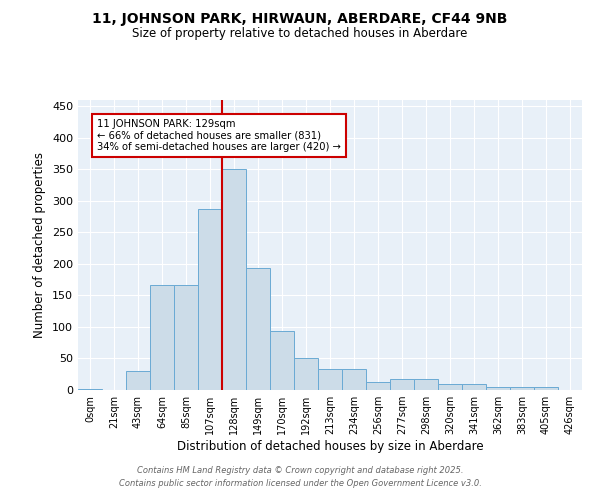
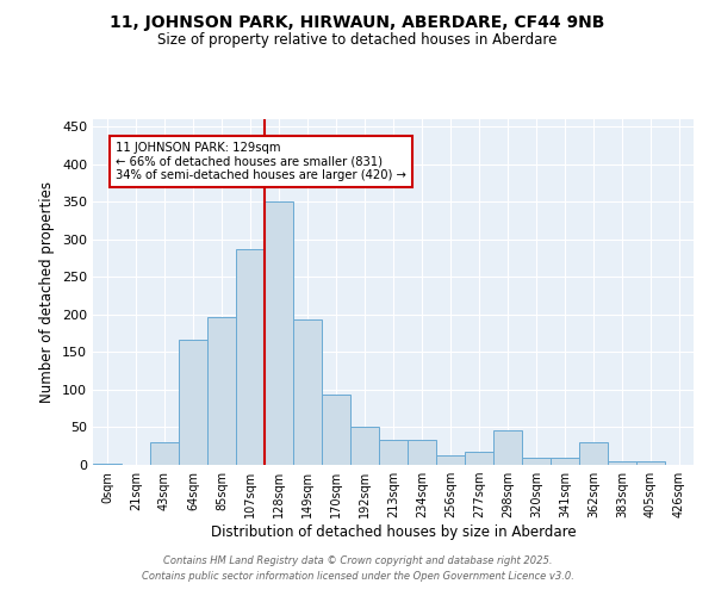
85sqm: 166 -> 196
298sqm: 18 -> 46
362sqm: 5 -> 30
